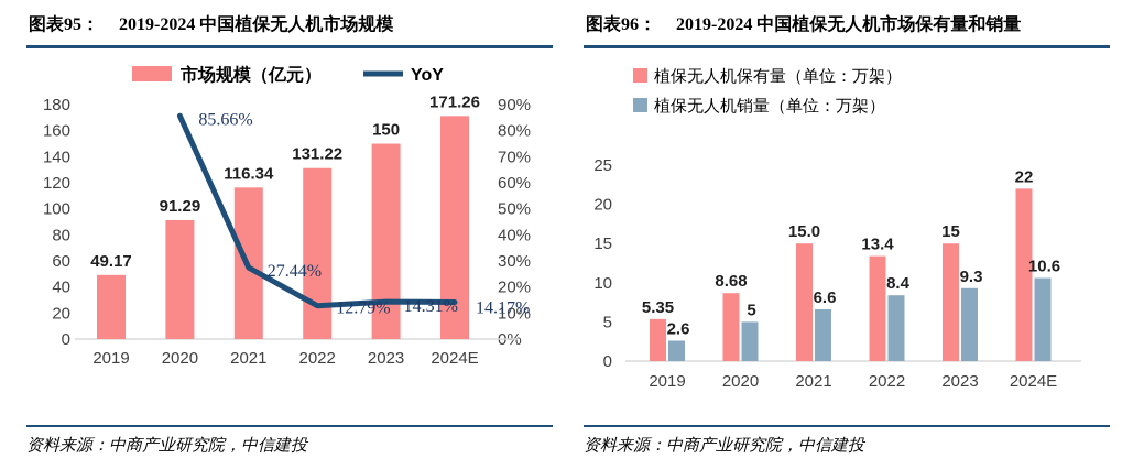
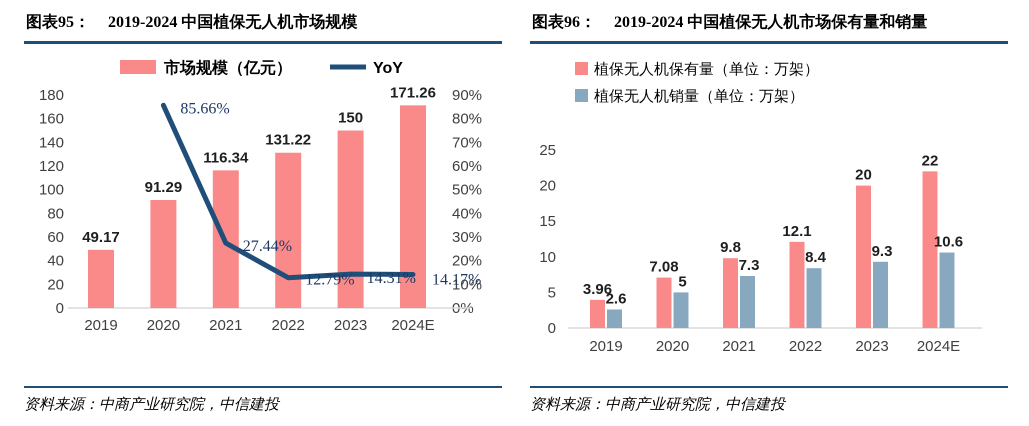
2019-2024 中国植保无人机市场保有量和销量/植保无人机保有量（单位：万架）/2019: 5.35 -> 3.96
2019-2024 中国植保无人机市场保有量和销量/植保无人机保有量（单位：万架）/2020: 8.68 -> 7.08
2019-2024 中国植保无人机市场保有量和销量/植保无人机保有量（单位：万架）/2021: 15.0 -> 9.8
2019-2024 中国植保无人机市场保有量和销量/植保无人机销量（单位：万架）/2021: 6.6 -> 7.3
2019-2024 中国植保无人机市场保有量和销量/植保无人机保有量（单位：万架）/2022: 13.4 -> 12.1
2019-2024 中国植保无人机市场保有量和销量/植保无人机保有量（单位：万架）/2023: 15 -> 20
